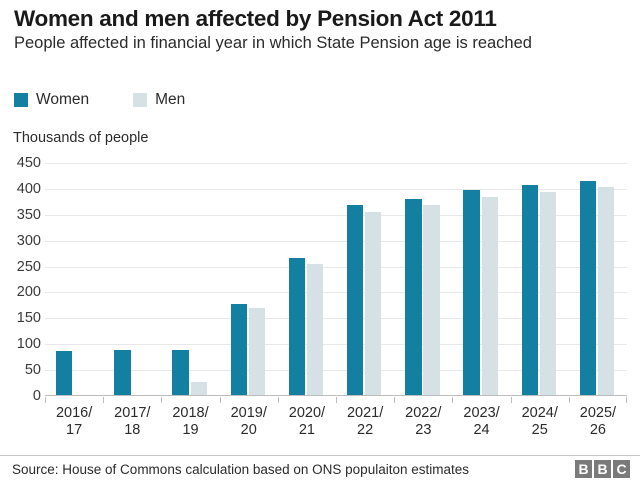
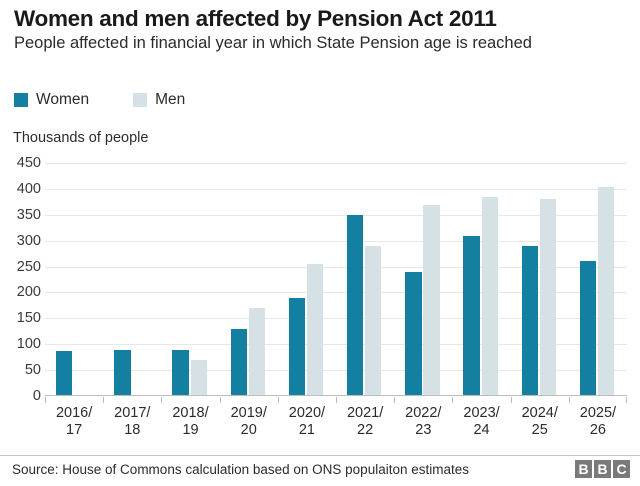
Men/2018/ 19: 30 -> 70
Women/2019/ 20: 180 -> 130
Women/2020/ 21: 270 -> 190
Women/2021/ 22: 370 -> 350
Men/2021/ 22: 360 -> 290
Women/2022/ 23: 380 -> 240
Women/2023/ 24: 400 -> 310
Women/2024/ 25: 410 -> 290
Men/2024/ 25: 390 -> 380
Women/2025/ 26: 420 -> 260
